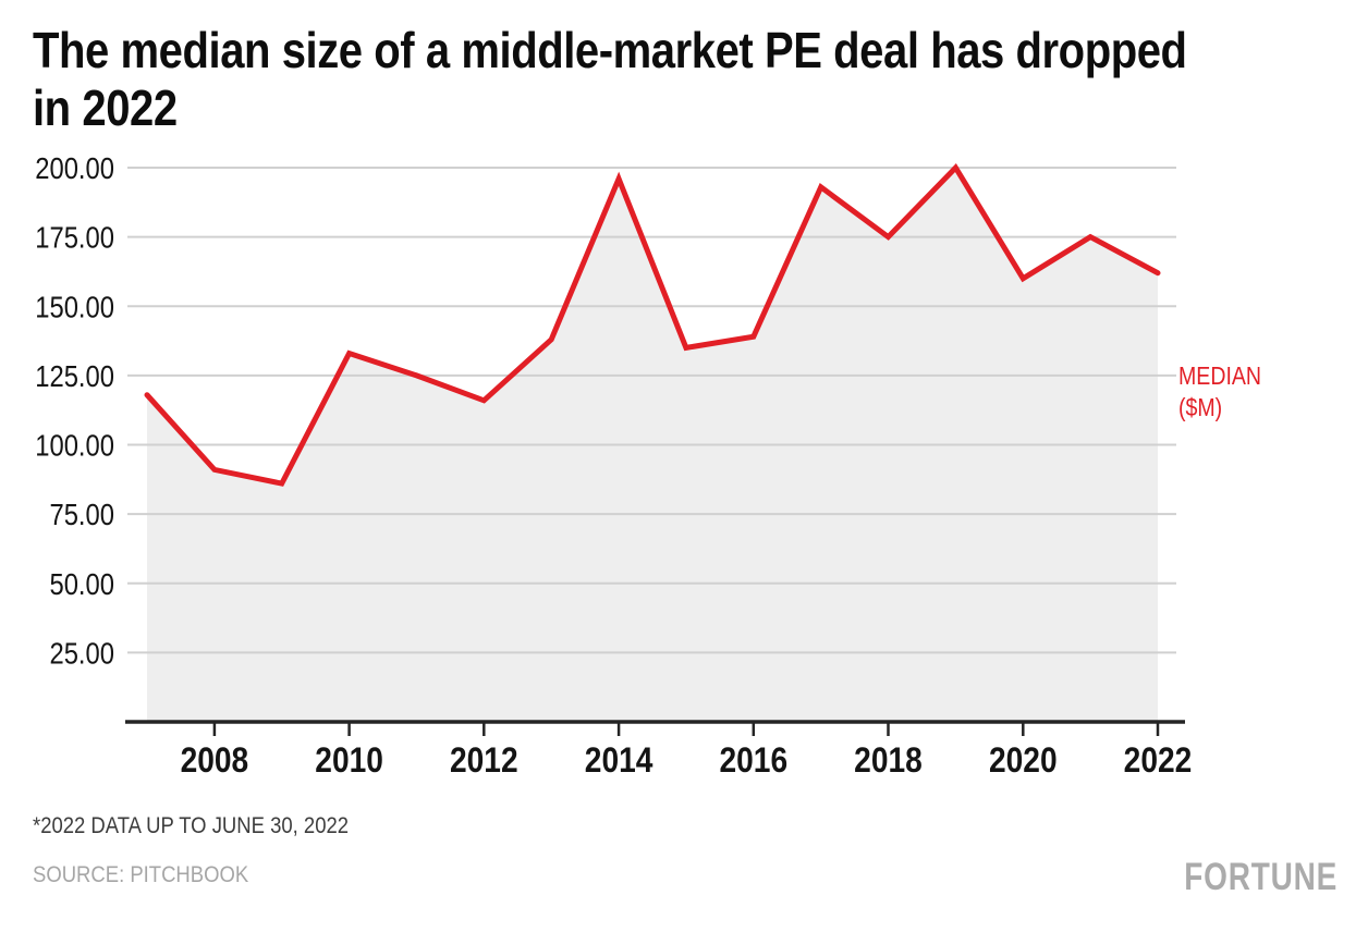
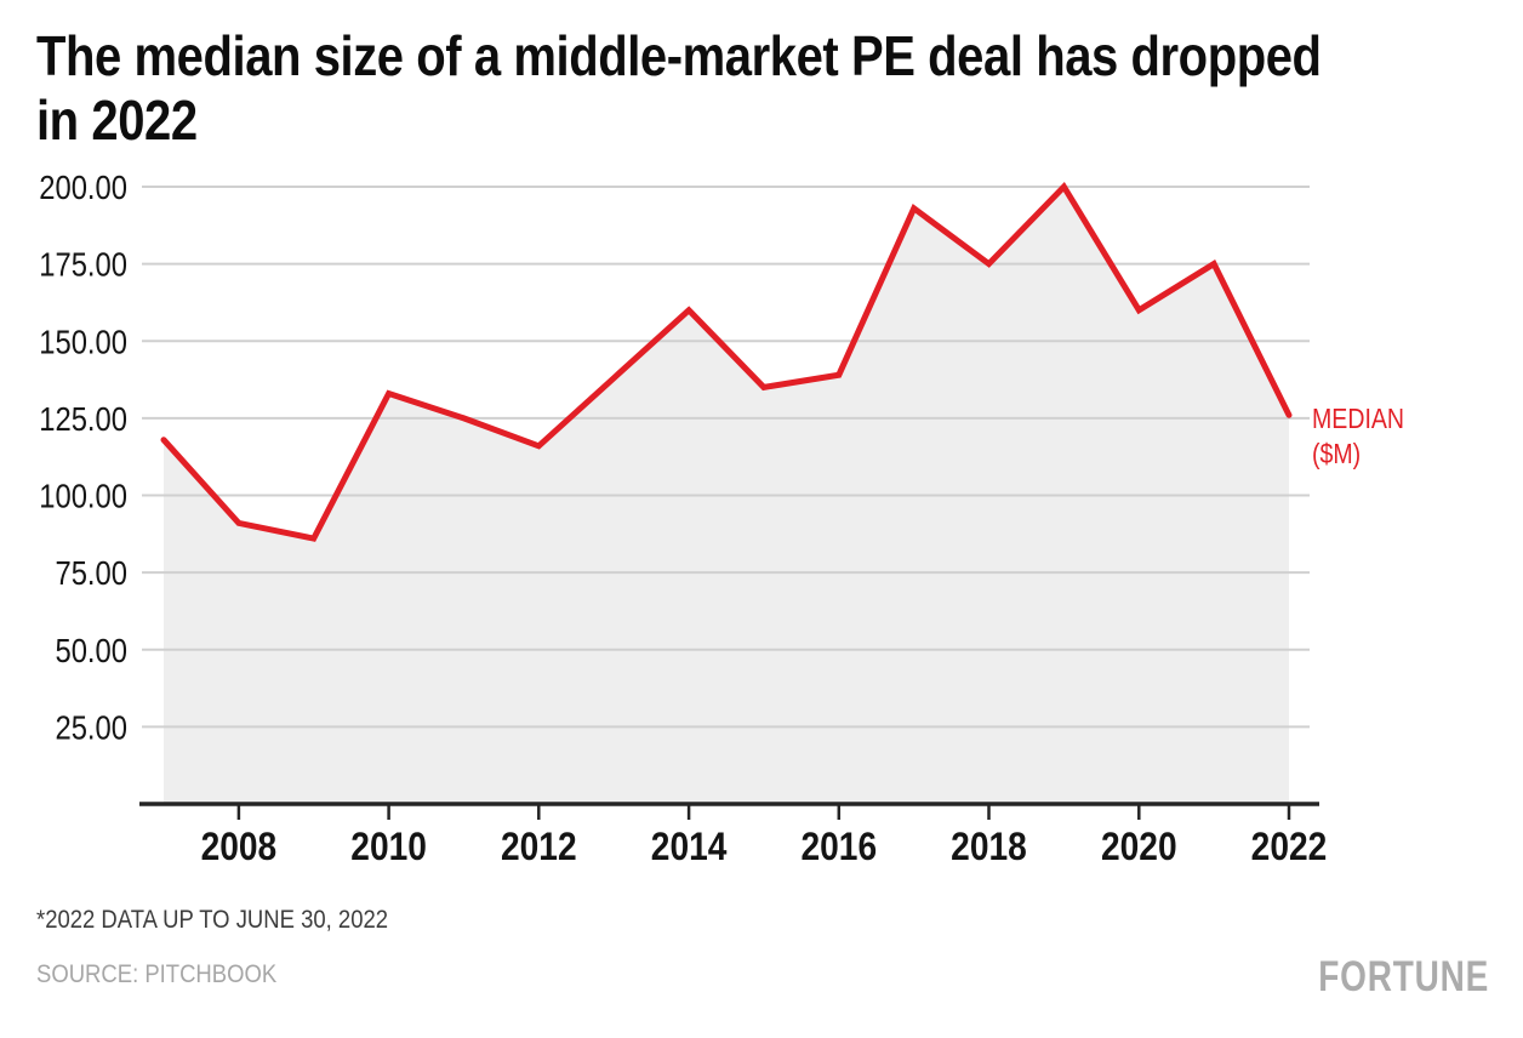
2014: 196 -> 160
2022: 162 -> 126
